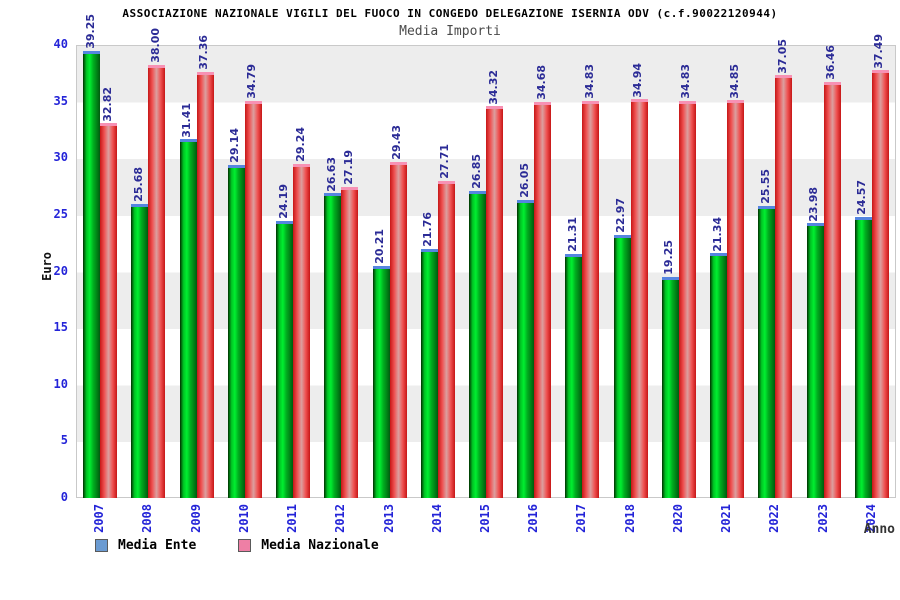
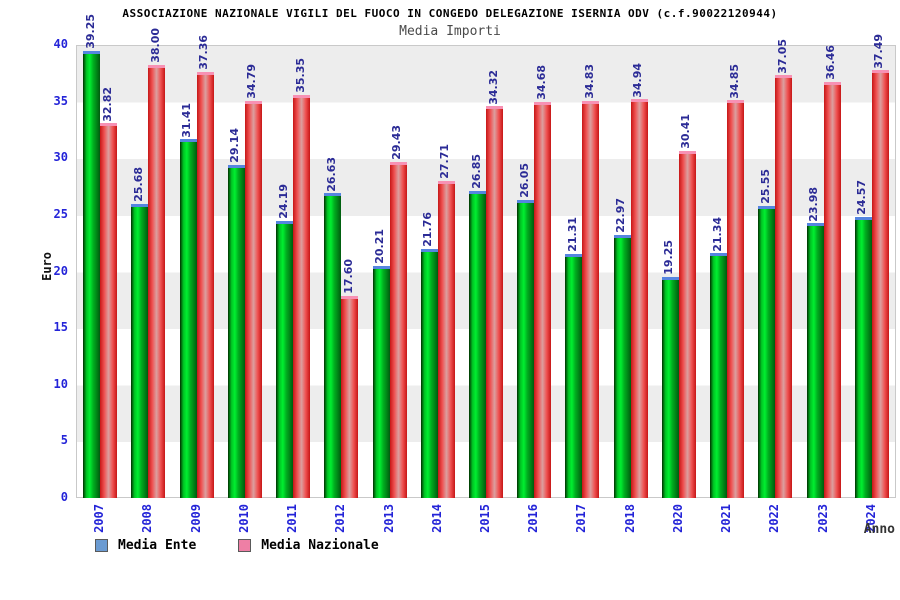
Media Nazionale/2011: 29.24 -> 35.35
Media Nazionale/2012: 27.19 -> 17.60
Media Nazionale/2020: 34.83 -> 30.41
